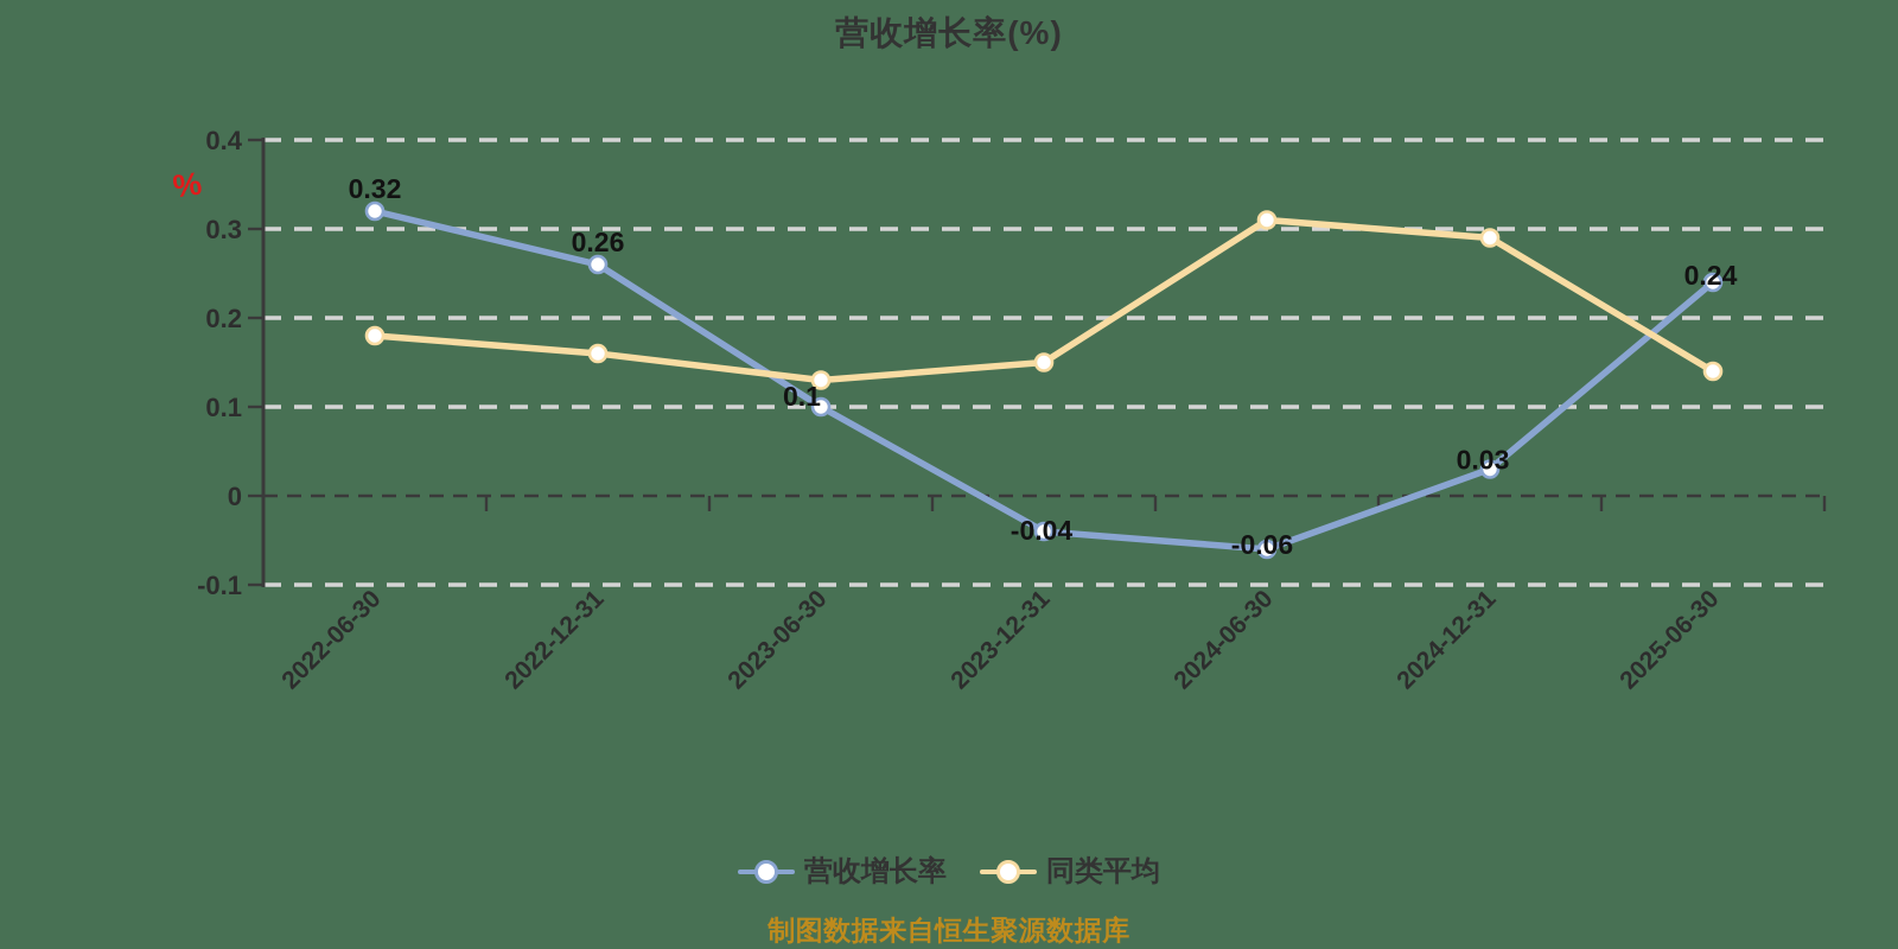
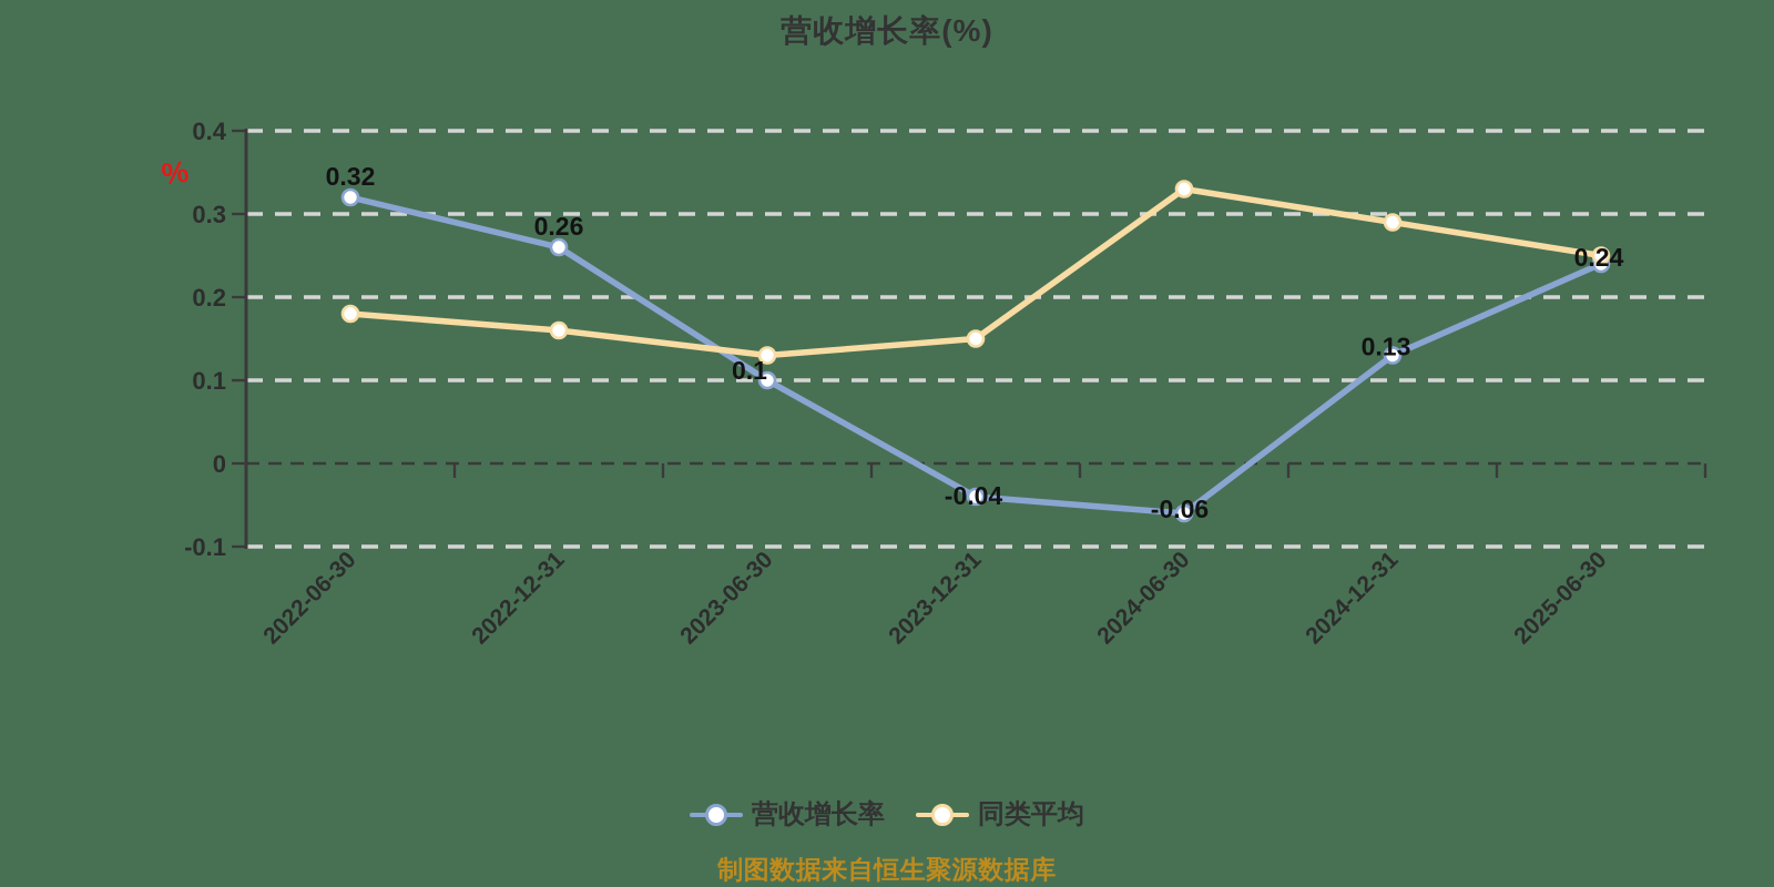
同类平均/2024-06-30: 0.31 -> 0.33
营收增长率/2024-12-31: 0.03 -> 0.13
同类平均/2025-06-30: 0.14 -> 0.25
